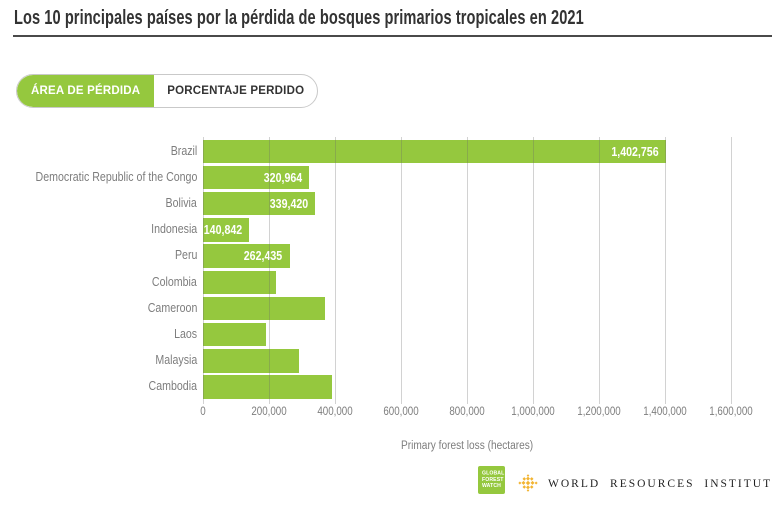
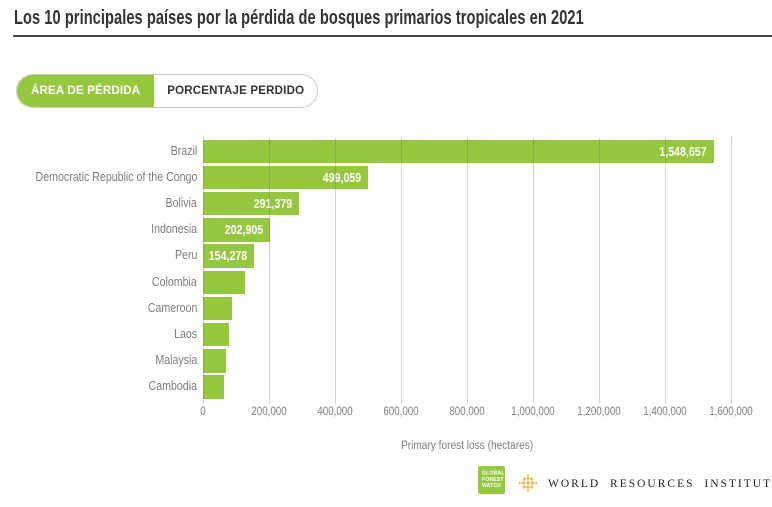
Brazil: 1,402,756 -> 1,548,657
Democratic Republic of the Congo: 320,964 -> 499,059
Bolivia: 339,420 -> 291,379
Indonesia: 140,842 -> 202,905
Peru: 262,435 -> 154,278
Colombia: 220000 -> 130000
Cameroon: 370000 -> 90000
Laos: 190000 -> 80000
Malaysia: 290000 -> 70000
Cambodia: 390000 -> 60000
